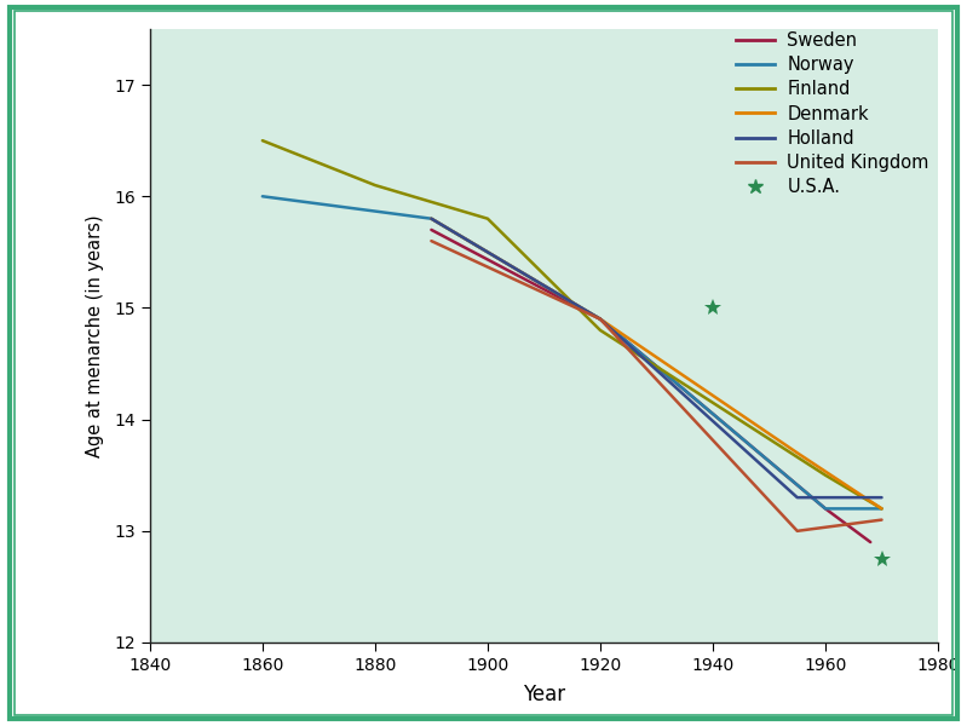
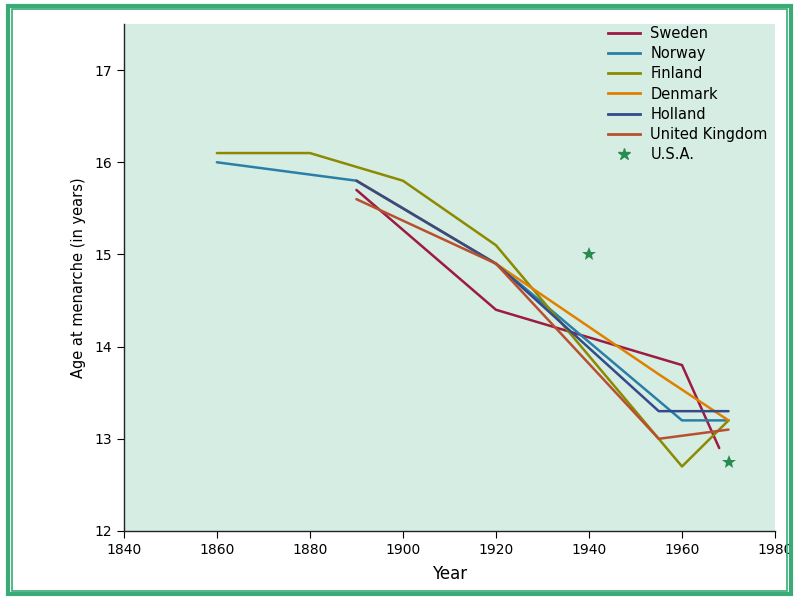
Finland/1860: 16.5 -> 16.1
Sweden/1920: 14.9 -> 14.4
Finland/1920: 14.8 -> 15.1
Sweden/1960: 13.2 -> 13.8
Finland/1960: 13.5 -> 12.7
